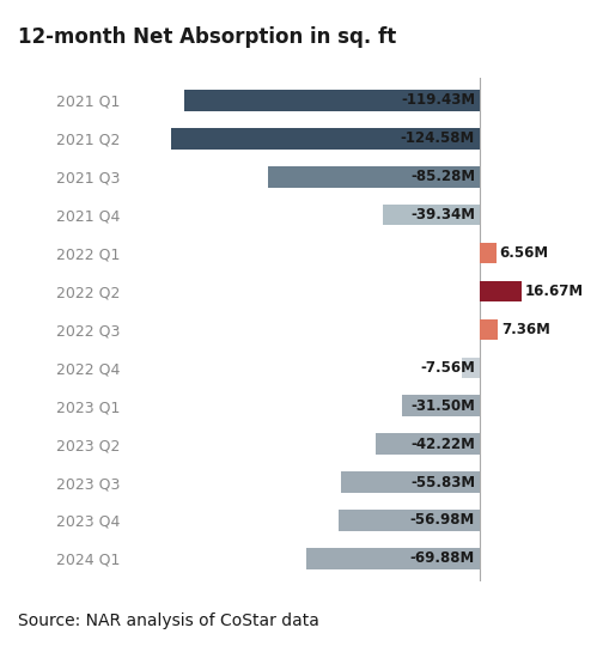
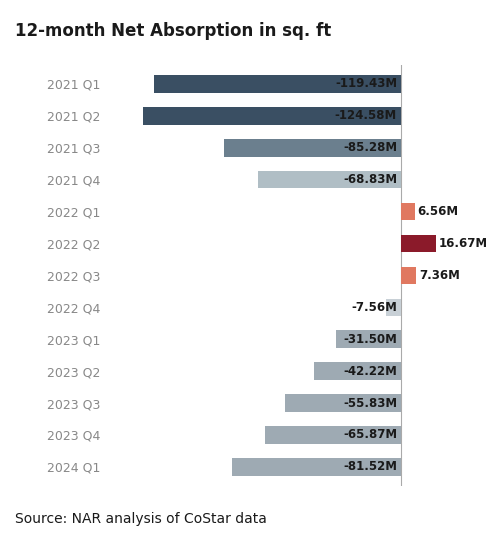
2021 Q4: -39.34M -> -68.83M
2023 Q4: -56.98M -> -65.87M
2024 Q1: -69.88M -> -81.52M
